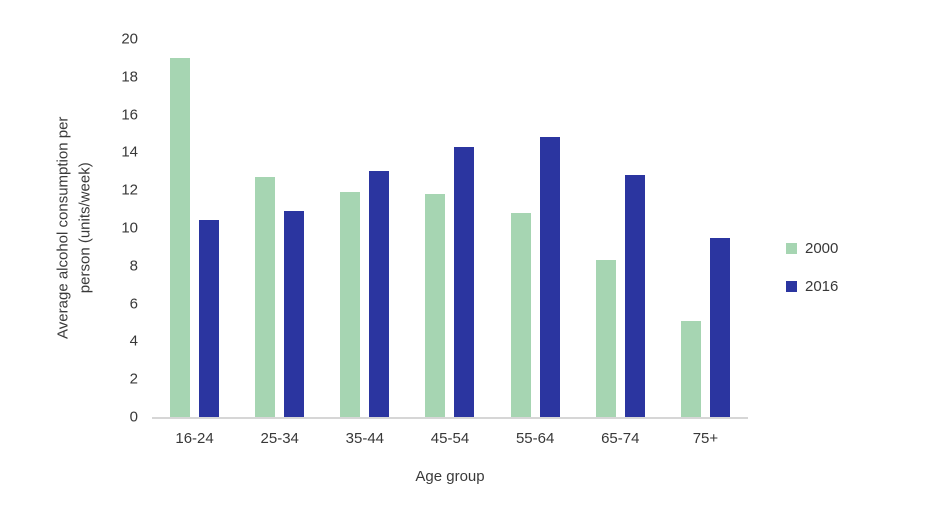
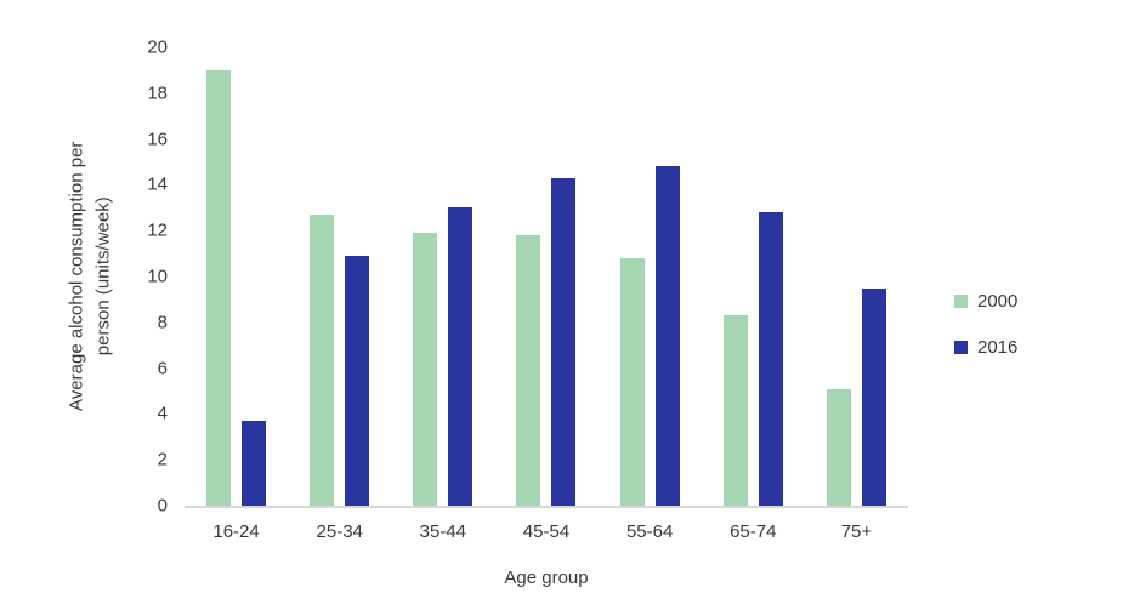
2016/16-24: 10.4 -> 3.7
